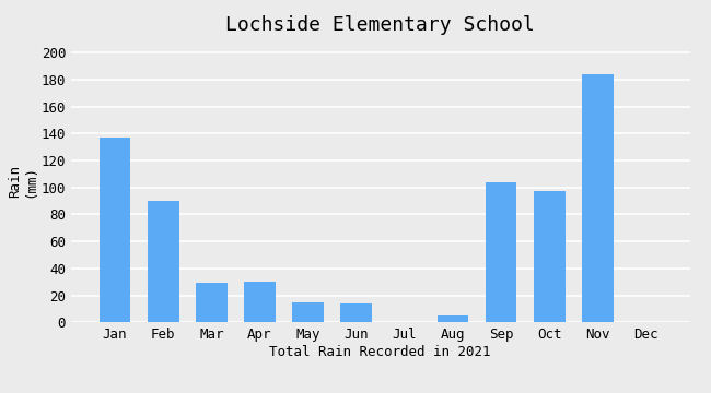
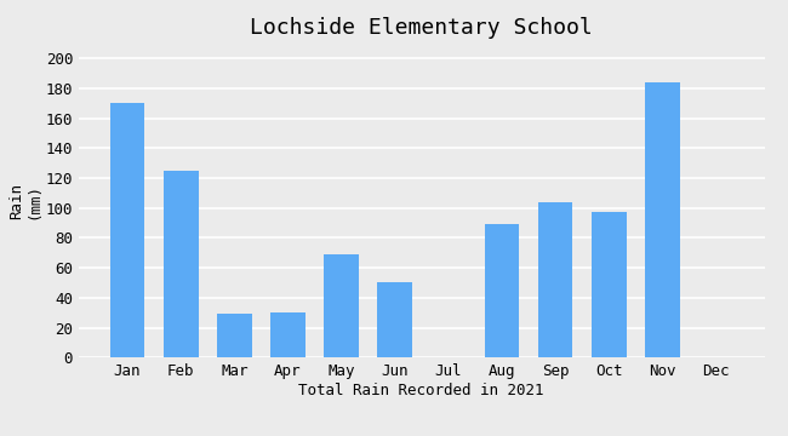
Jan: 137 -> 170
Feb: 90 -> 125
May: 15 -> 69
Jun: 14 -> 50
Aug: 5 -> 89
